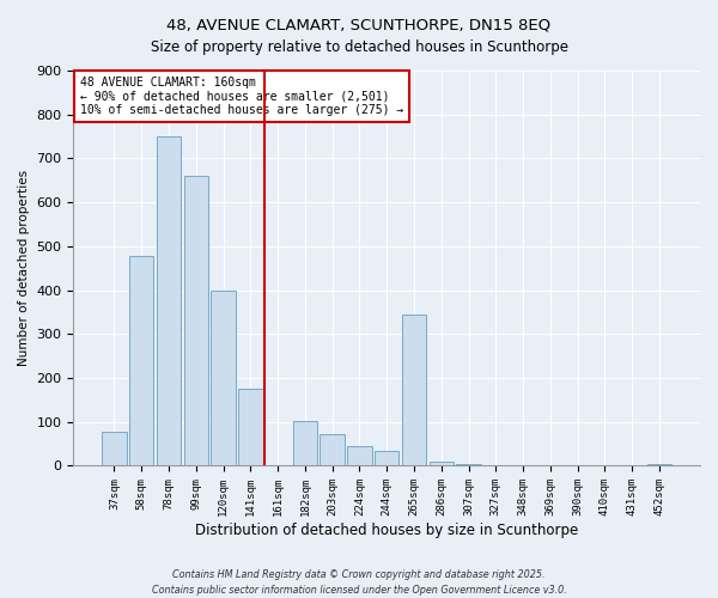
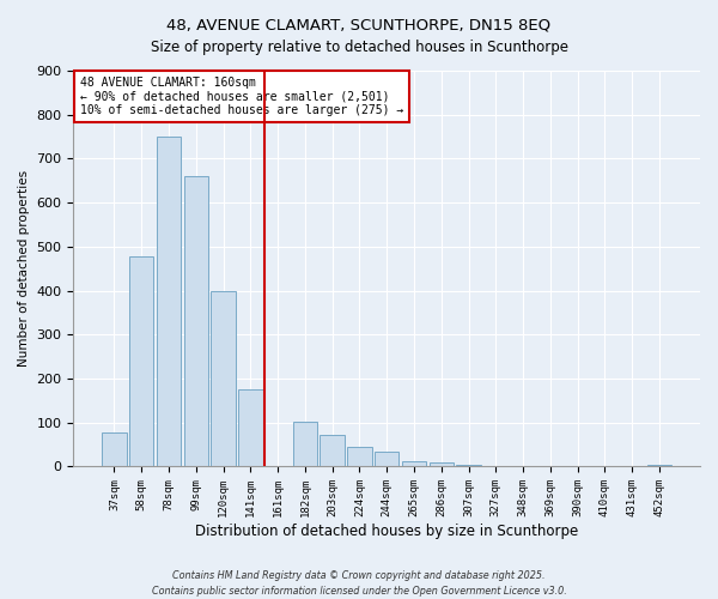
265sqm: 345 -> 12
